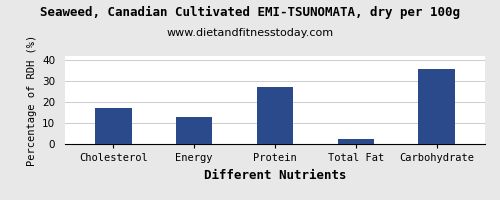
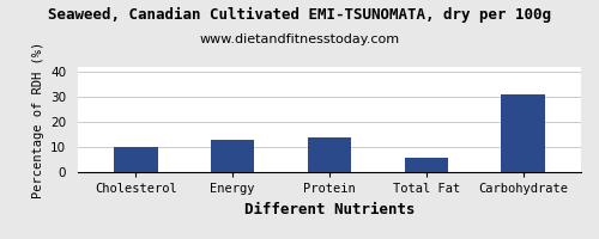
Cholesterol: 17.0 -> 10.0
Protein: 27.0 -> 14.0
Total Fat: 2.5 -> 5.5
Carbohydrate: 36.0 -> 31.0
